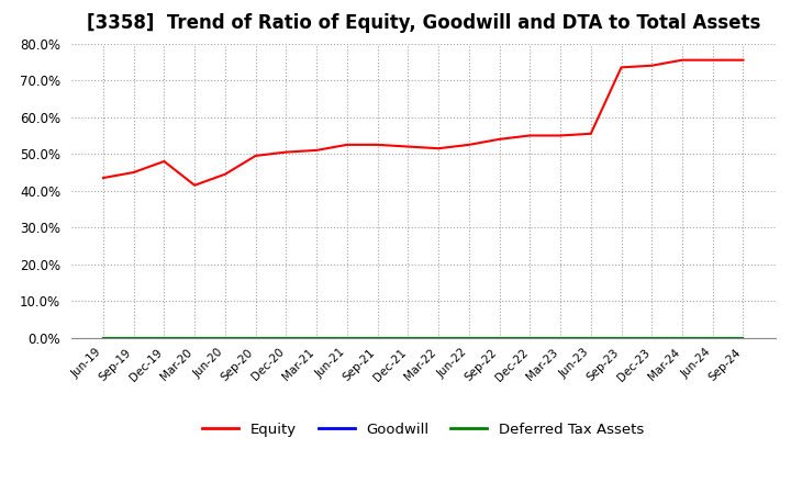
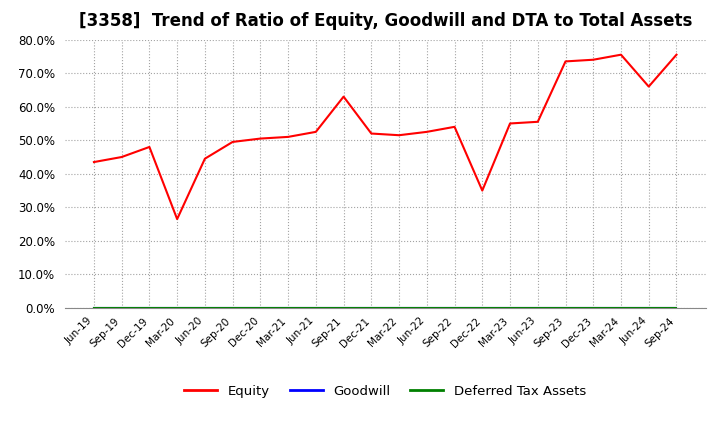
Equity/Mar-20: 41.5% -> 26.5%
Equity/Sep-21: 52.5% -> 63.0%
Equity/Dec-22: 55.0% -> 35.0%
Equity/Jun-24: 75.5% -> 66.0%
